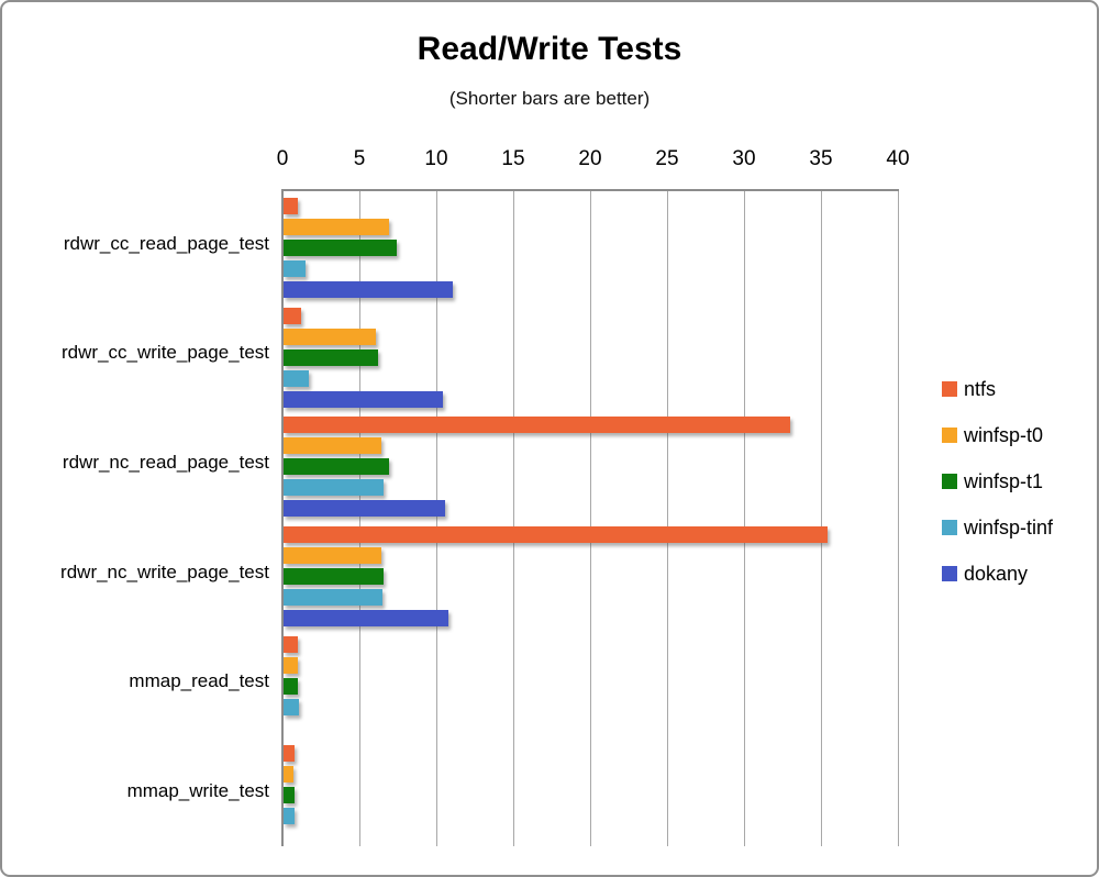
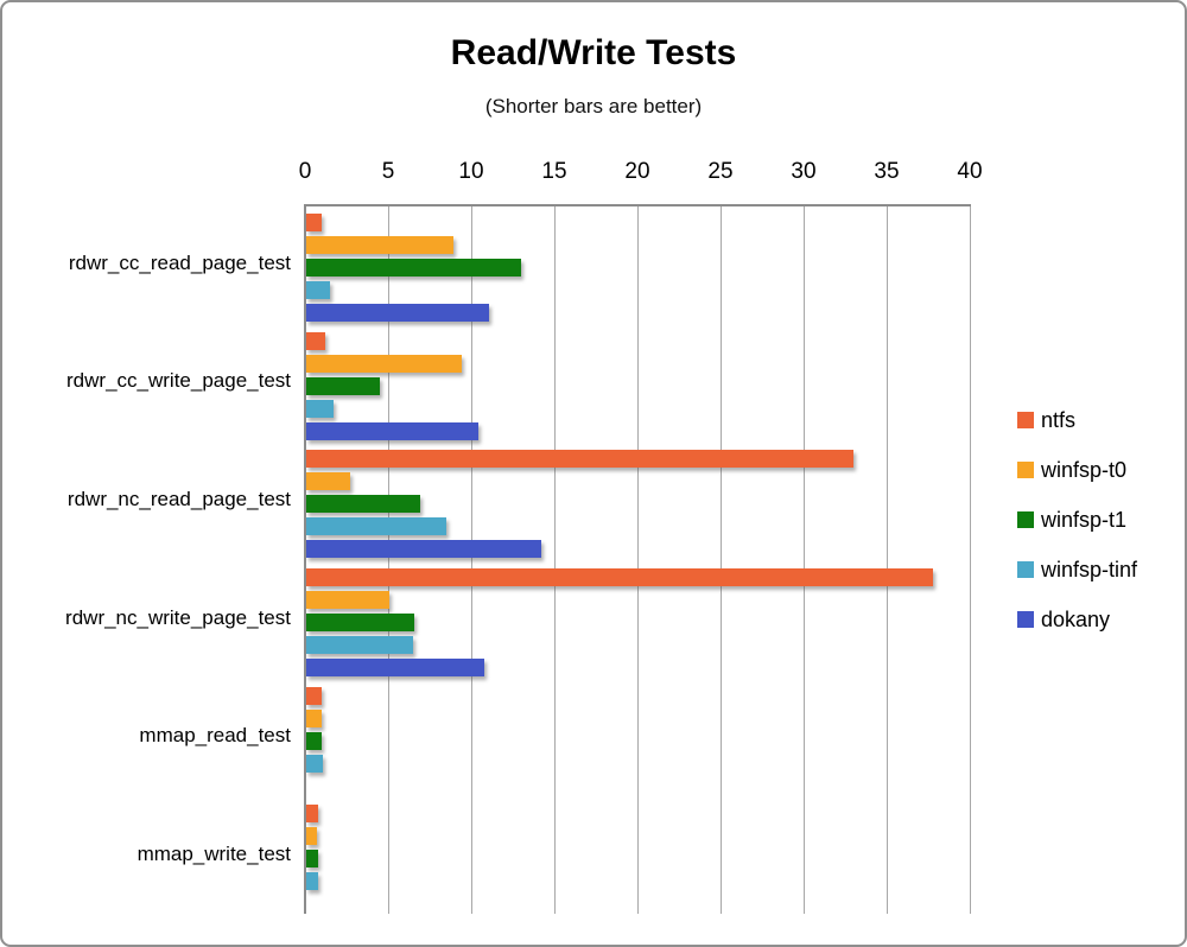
winfsp-t0/rdwr_cc_read_page_test: 6.9 -> 8.9
winfsp-t1/rdwr_cc_read_page_test: 7.4 -> 13.0
winfsp-t0/rdwr_cc_write_page_test: 6.1 -> 9.4
winfsp-t1/rdwr_cc_write_page_test: 6.2 -> 4.5
winfsp-t0/rdwr_nc_read_page_test: 6.4 -> 2.7
winfsp-tinf/rdwr_nc_read_page_test: 6.6 -> 8.5
dokany/rdwr_nc_read_page_test: 10.6 -> 14.2
ntfs/rdwr_nc_write_page_test: 35.4 -> 37.8
winfsp-t0/rdwr_nc_write_page_test: 6.4 -> 5.1
